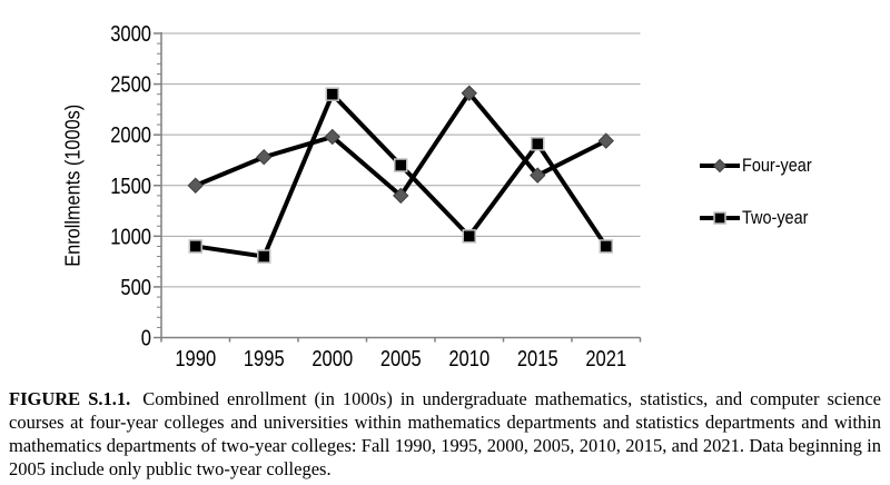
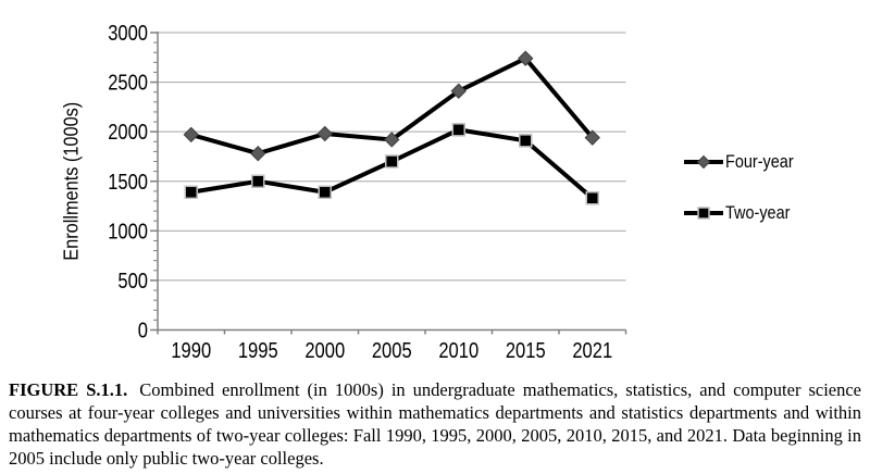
Four-year/1990: 1500 -> 2000
Two-year/1990: 900 -> 1400
Two-year/1995: 800 -> 1500
Two-year/2000: 2400 -> 1400
Four-year/2005: 1400 -> 1900
Two-year/2010: 1000 -> 2000
Four-year/2015: 1600 -> 2700
Two-year/2021: 900 -> 1300
